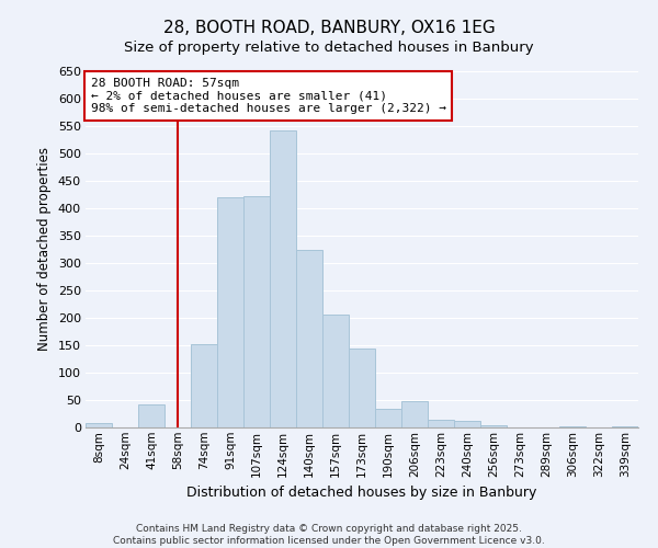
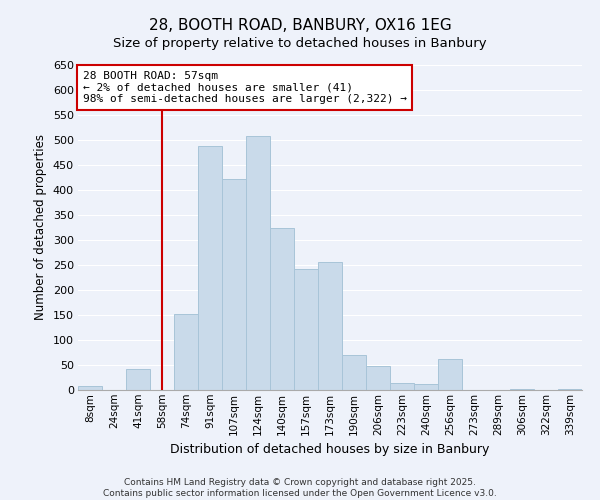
91sqm: 421 -> 488
124sqm: 543 -> 508
157sqm: 206 -> 242
173sqm: 144 -> 256
190sqm: 35 -> 70
256sqm: 5 -> 62
